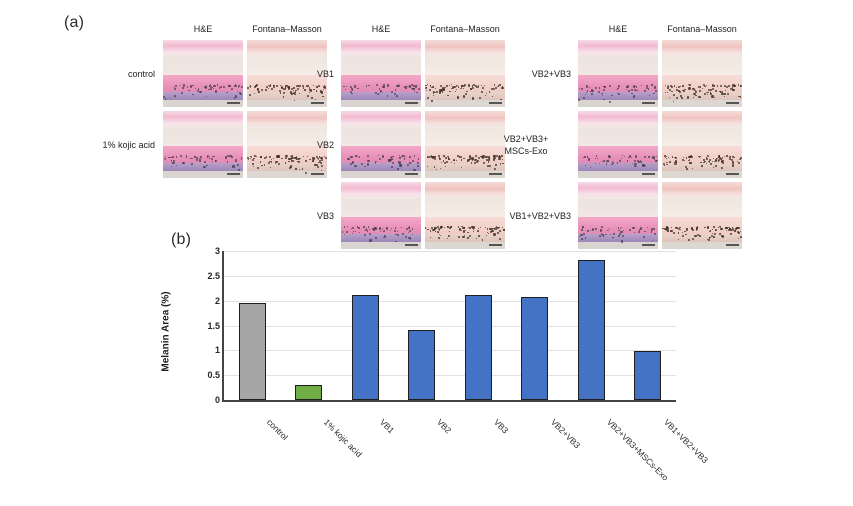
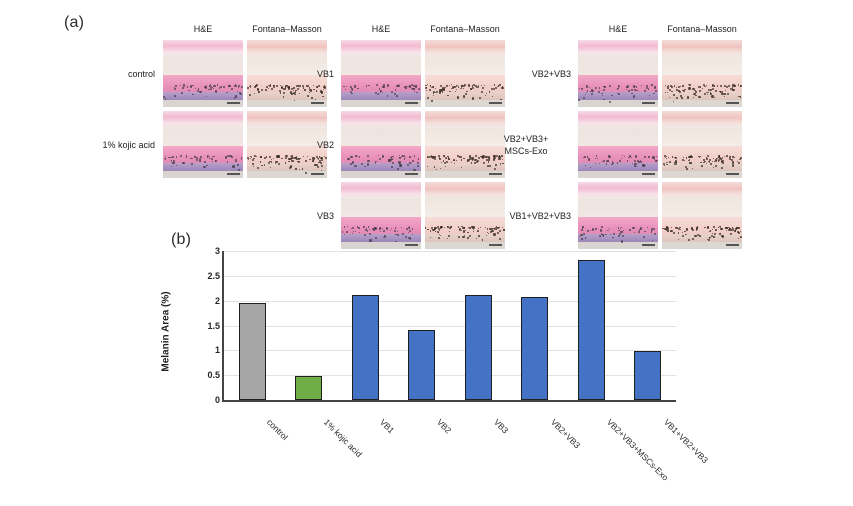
1% kojic acid: 0.3 -> 0.5
